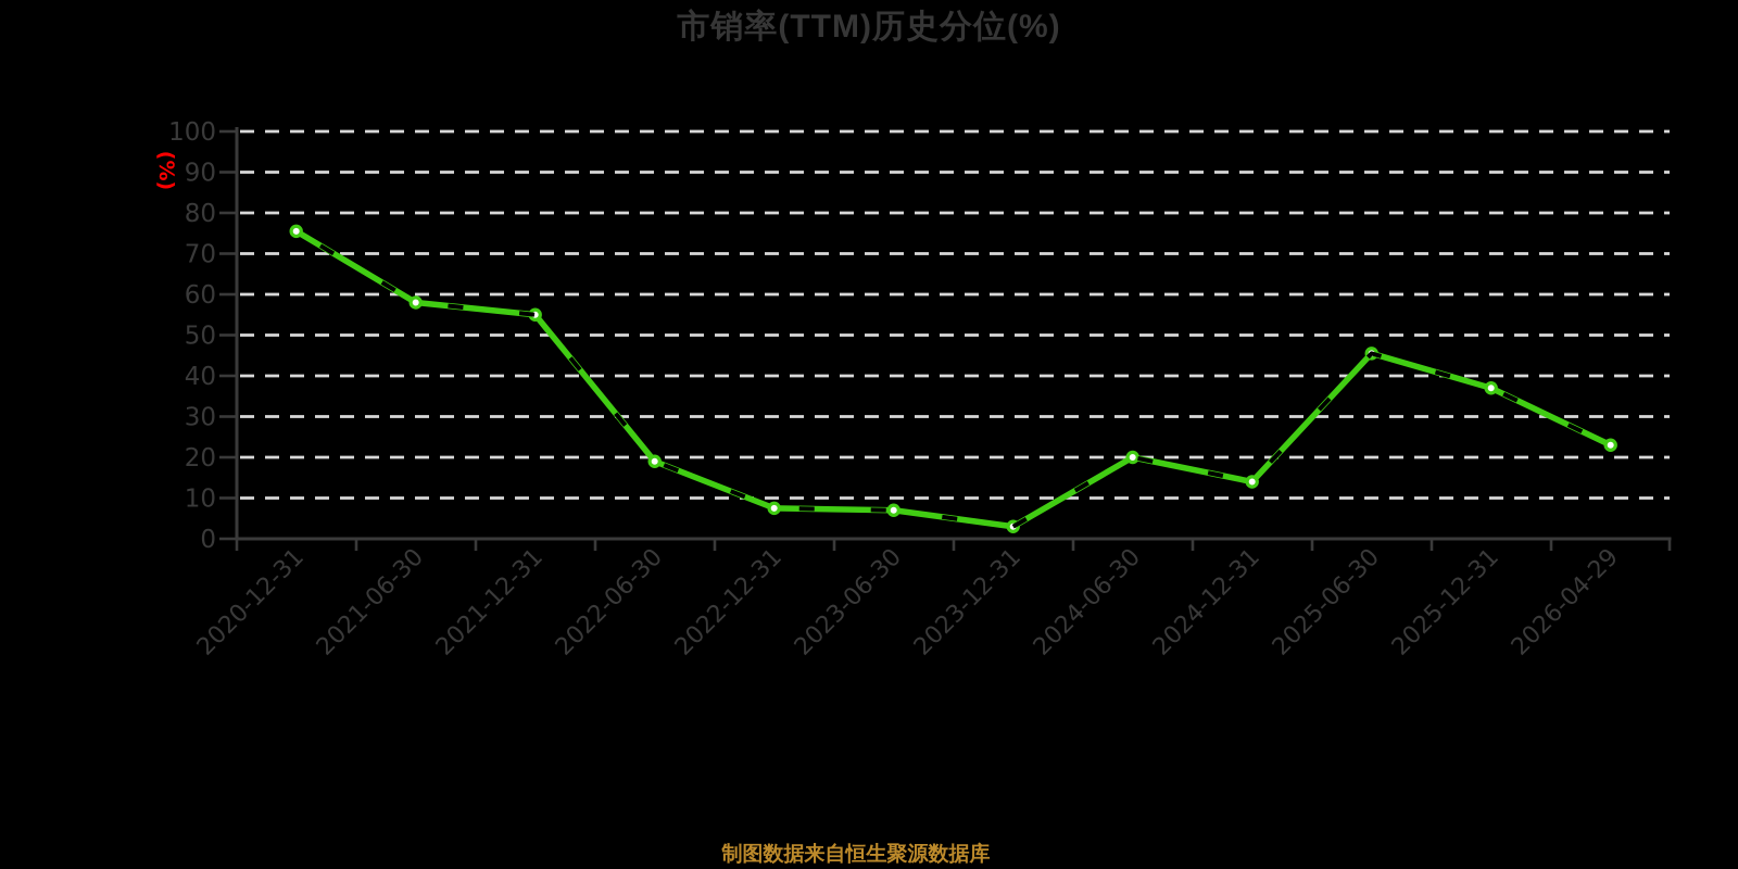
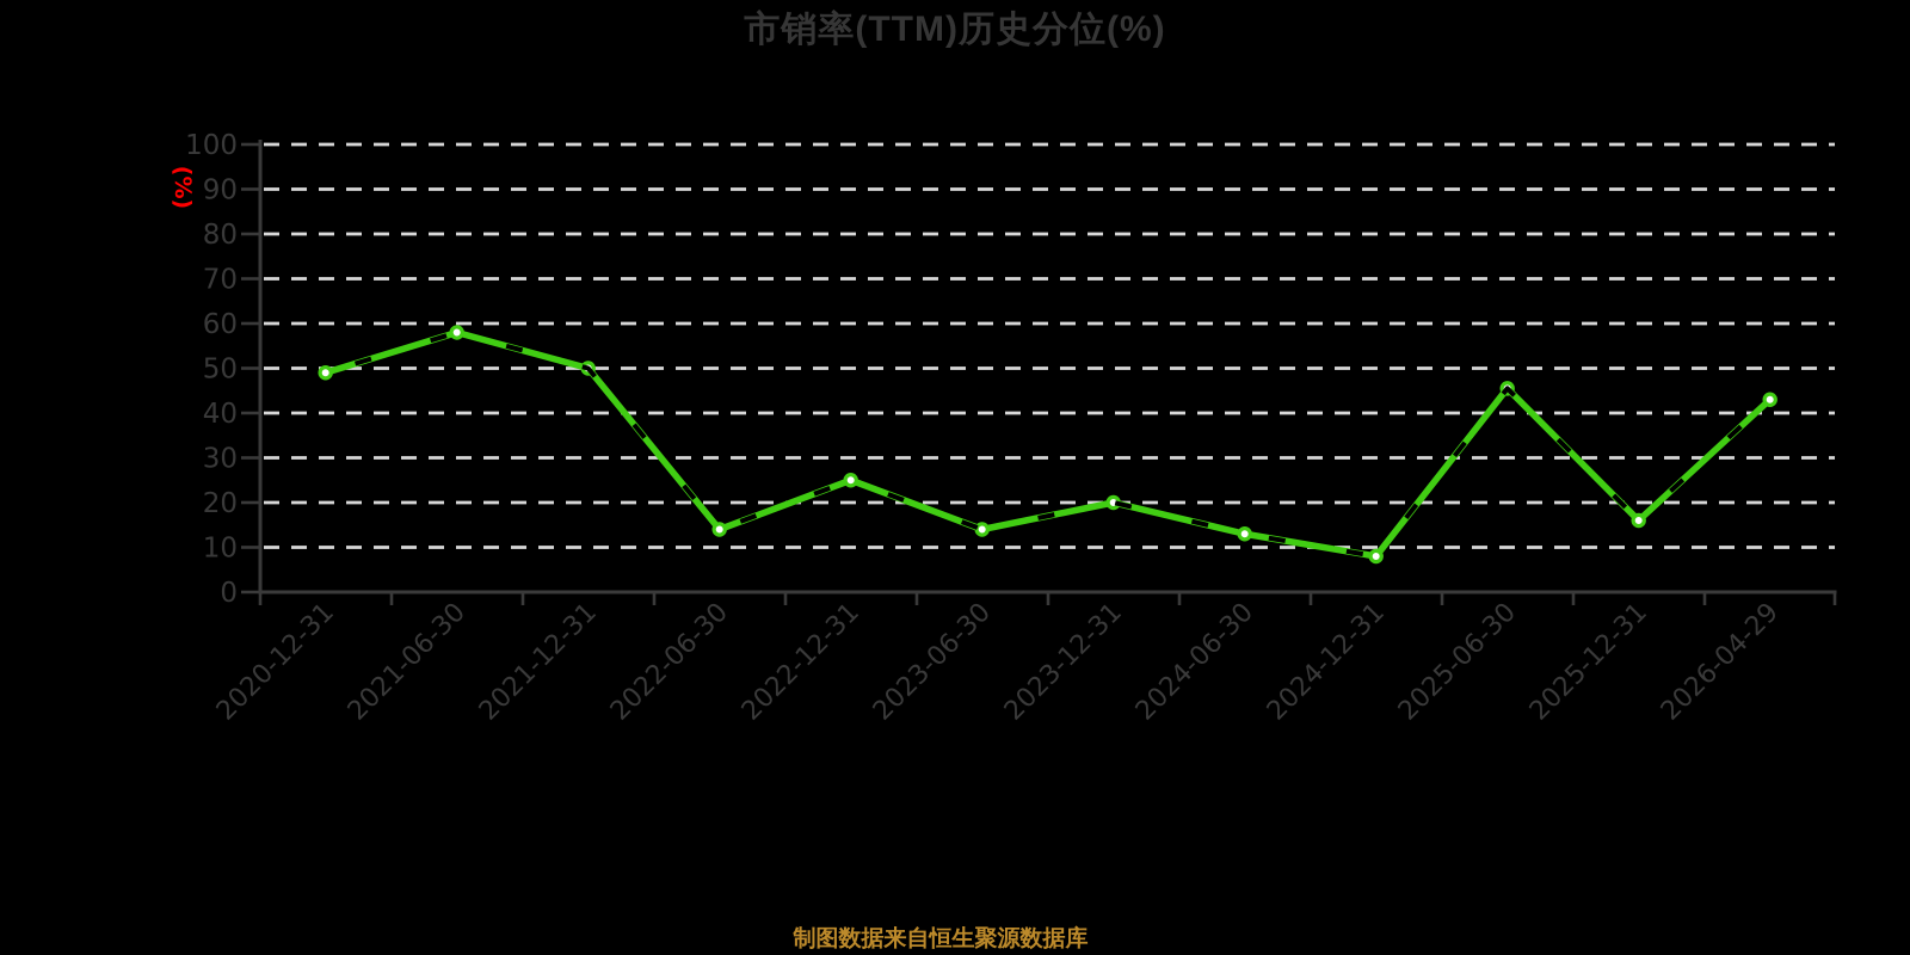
2020-12-31: 76 -> 49
2021-12-31: 55 -> 50
2022-06-30: 19 -> 14
2022-12-31: 8 -> 25
2023-06-30: 7 -> 14
2023-12-31: 3 -> 20
2024-06-30: 20 -> 13
2024-12-31: 14 -> 8
2025-12-31: 37 -> 16
2026-04-29: 23 -> 43
